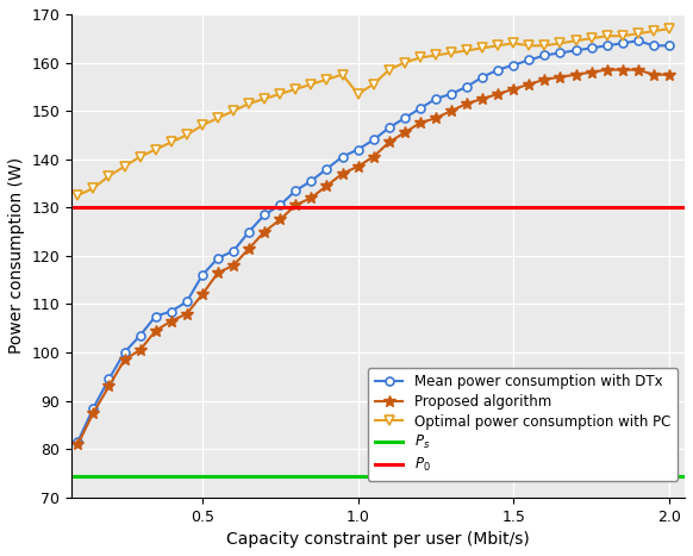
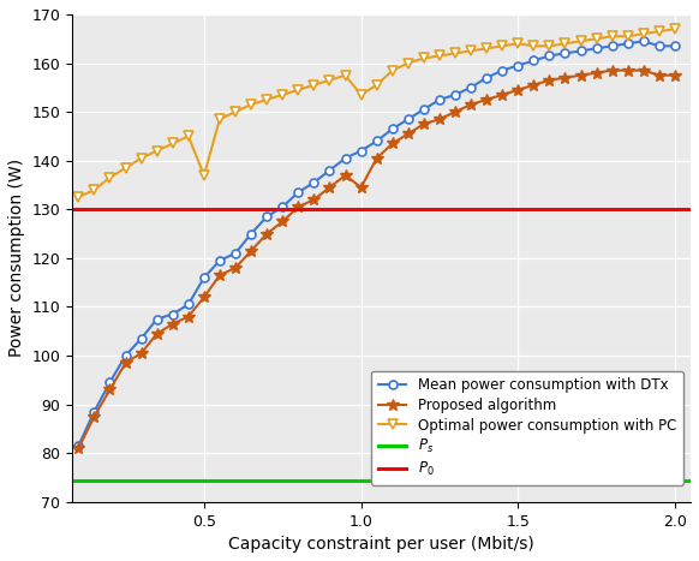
Optimal power consumption with PC/0.5: 147.0 -> 137.0
Proposed algorithm/1.0: 138.5 -> 134.5
